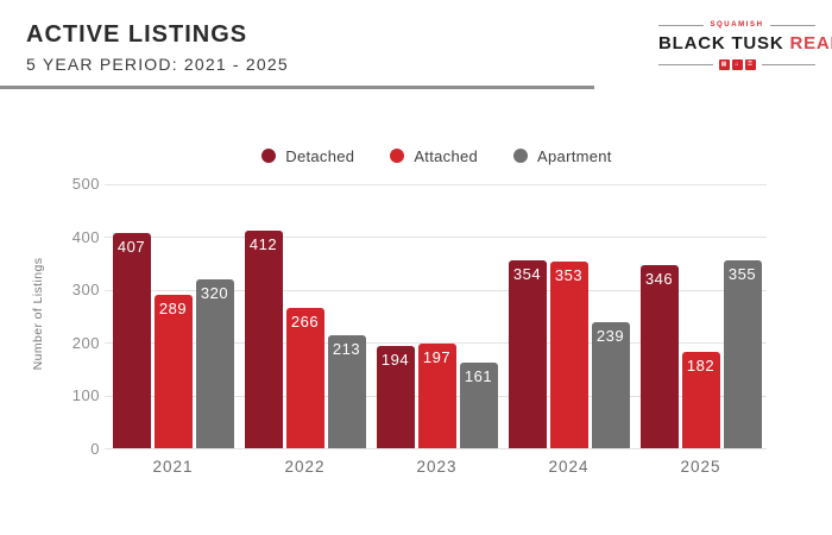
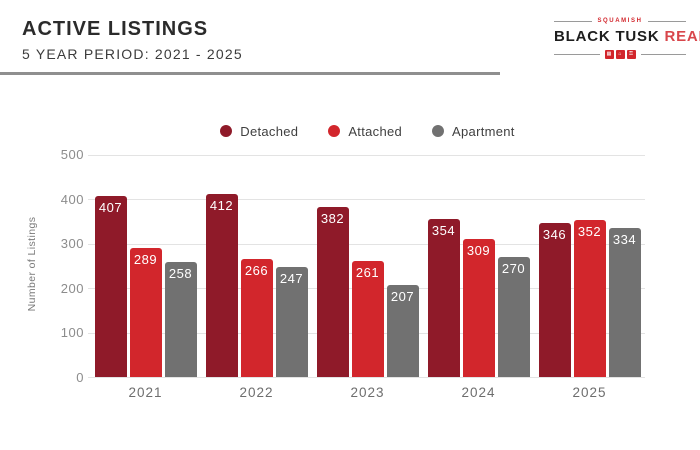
Apartment/2021: 320 -> 258
Apartment/2022: 213 -> 247
Detached/2023: 194 -> 382
Attached/2023: 197 -> 261
Apartment/2023: 161 -> 207
Attached/2024: 353 -> 309
Apartment/2024: 239 -> 270
Attached/2025: 182 -> 352
Apartment/2025: 355 -> 334
